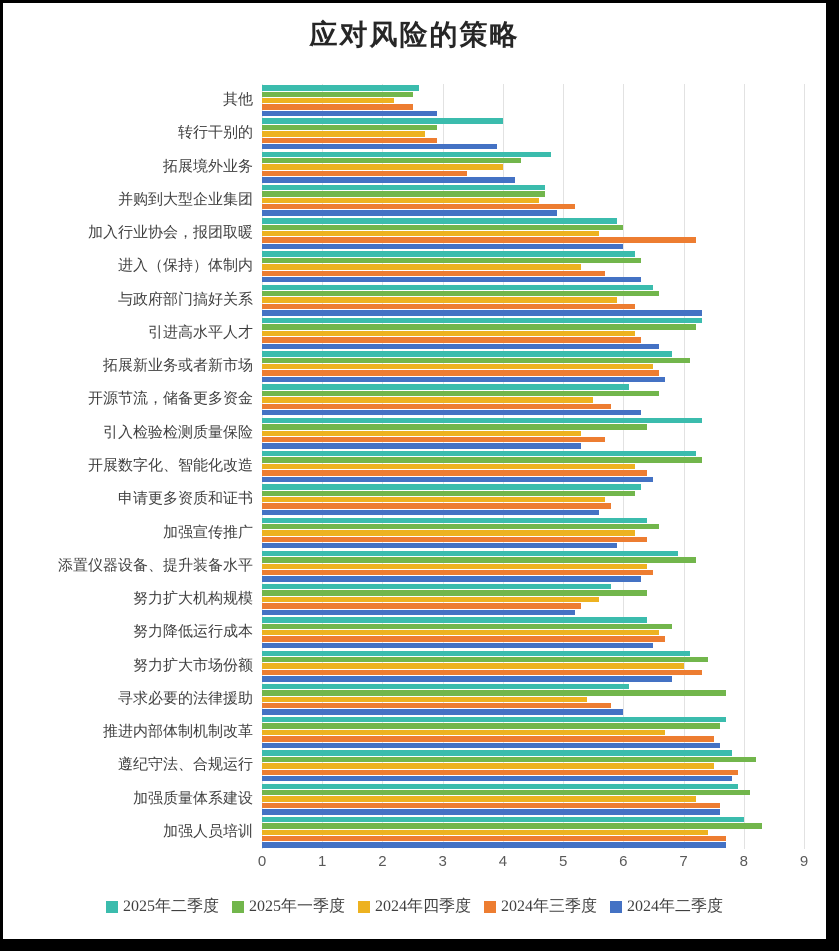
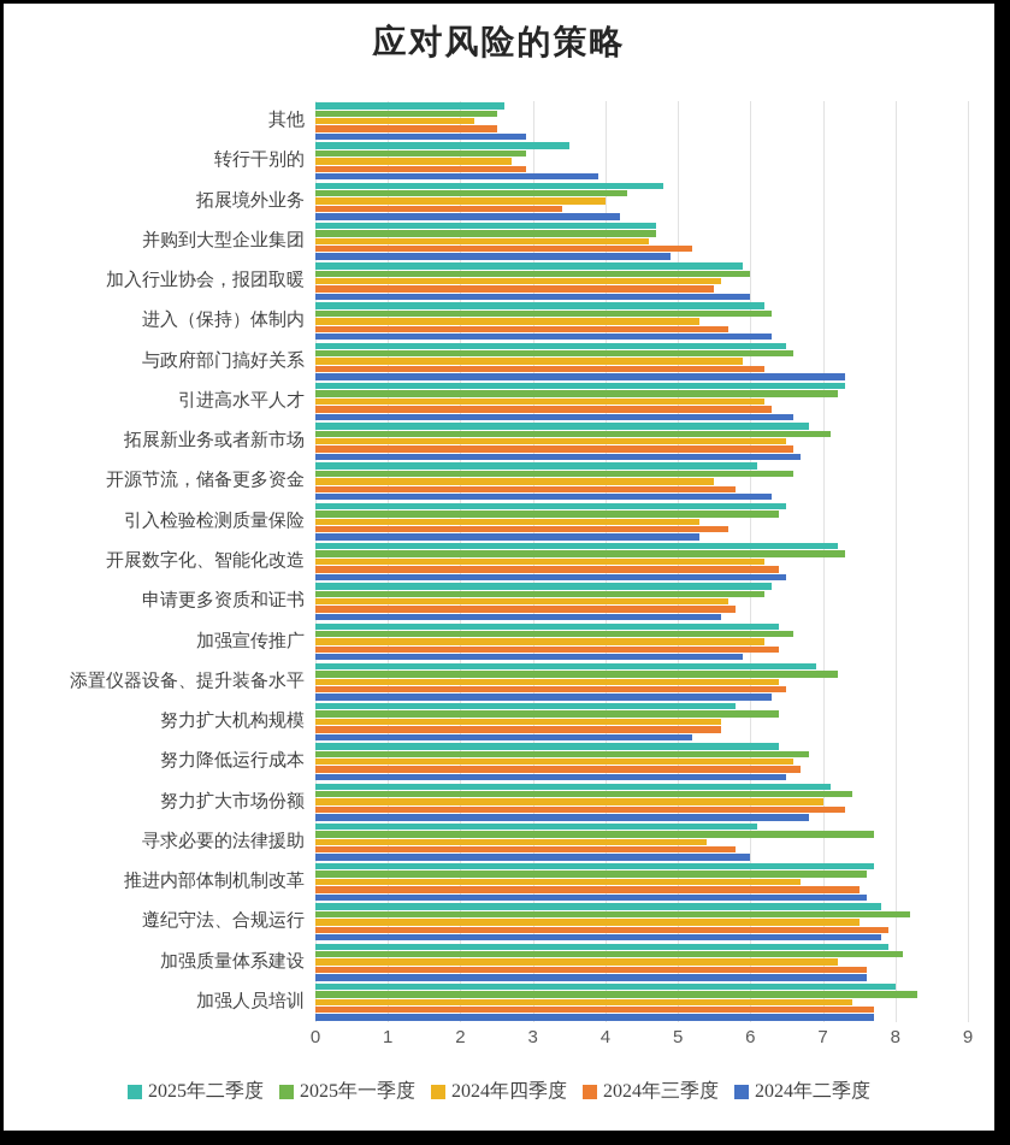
2025年二季度/转行干别的: 4.0 -> 3.5
2024年三季度/加入行业协会，报团取暖: 7.2 -> 5.5
2025年二季度/引入检验检测质量保险: 7.3 -> 6.5
2024年三季度/努力扩大机构规模: 5.3 -> 5.6
